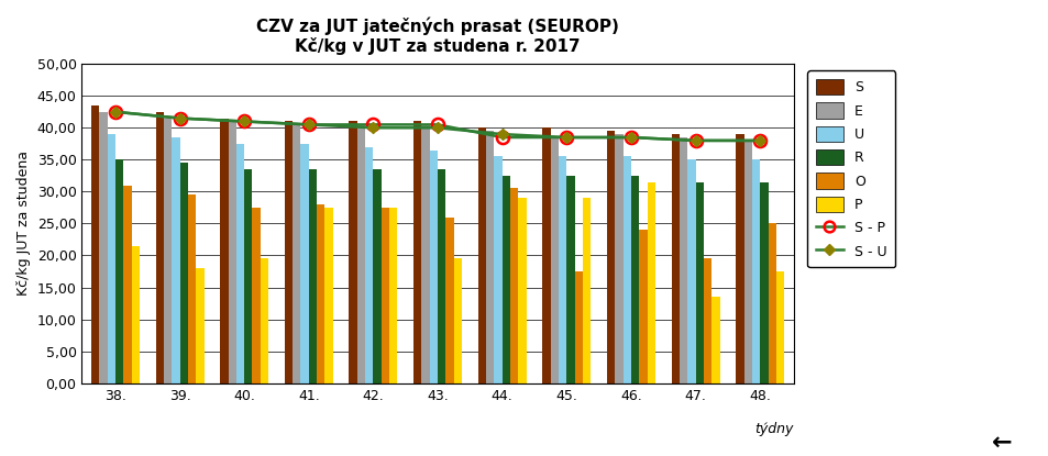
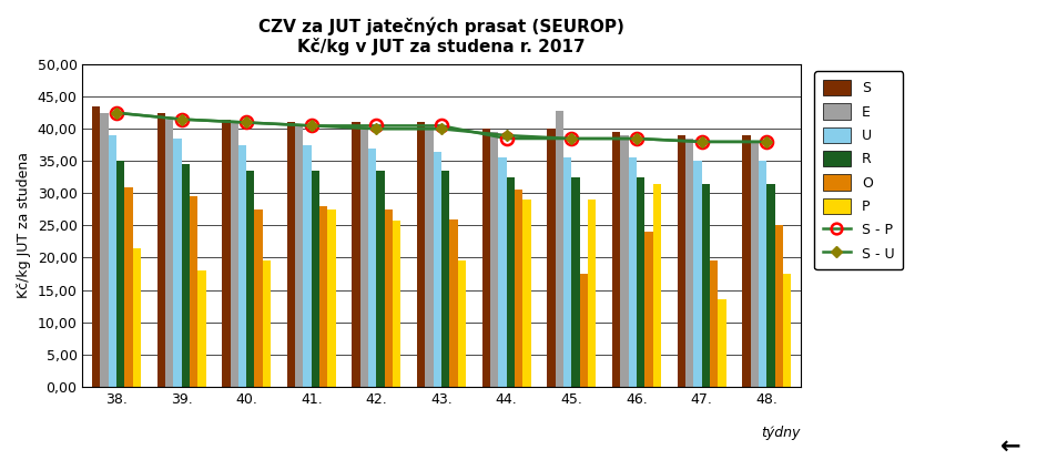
P/42.: 27,5 -> 25,8
E/45.: 38,5 -> 42,8
